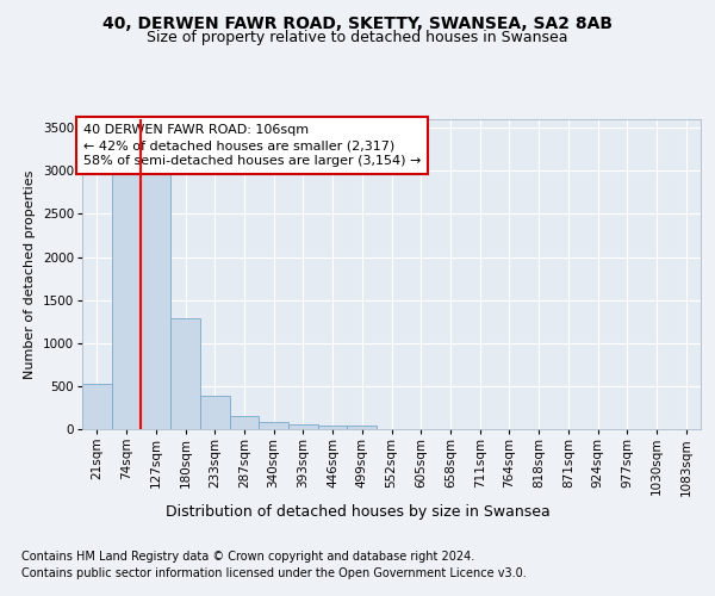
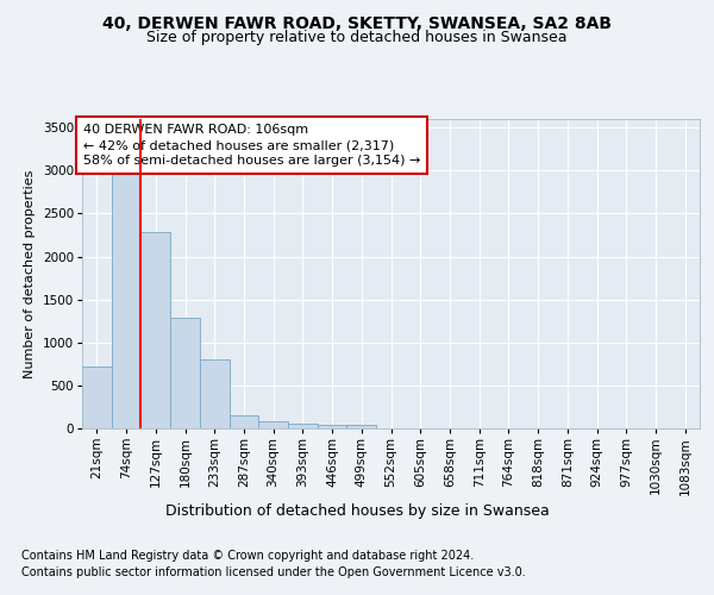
21sqm: 530 -> 720
127sqm: 3000 -> 2280
233sqm: 390 -> 800
